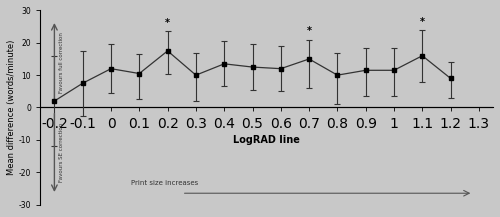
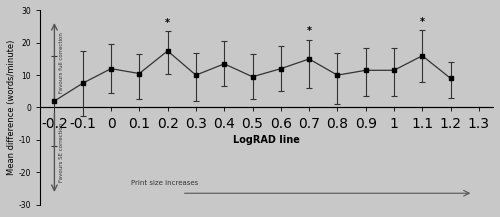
0.5: 12.5 -> 9.5
